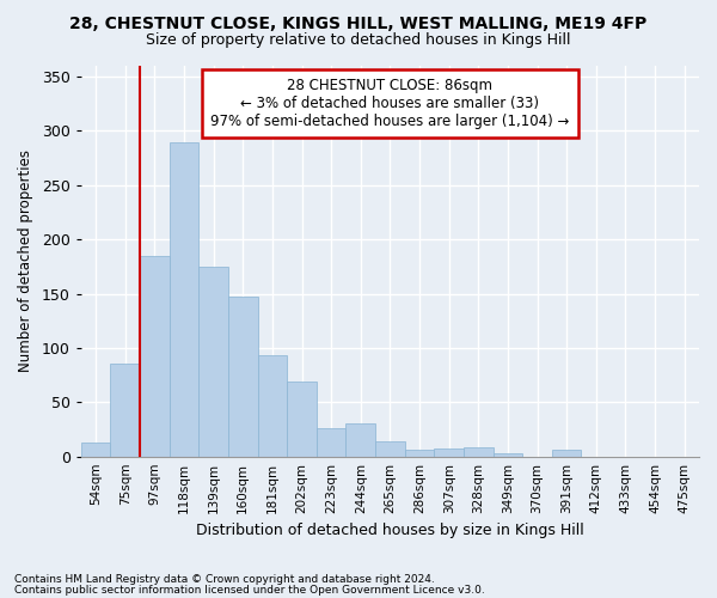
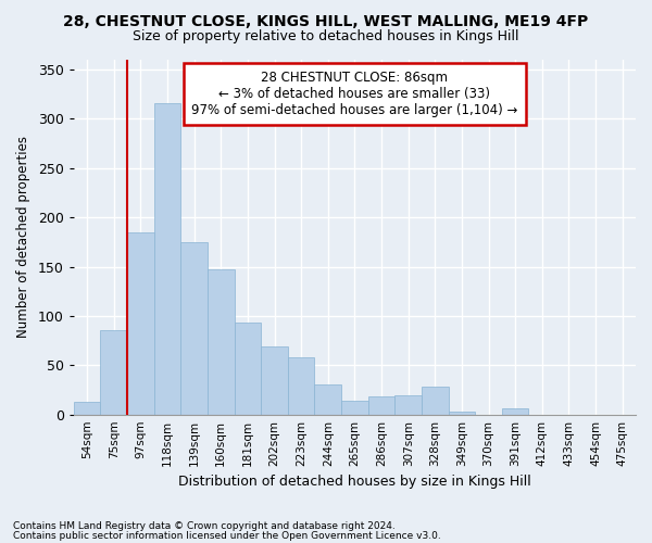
118sqm: 290 -> 316
223sqm: 26 -> 58
286sqm: 6 -> 18
307sqm: 7 -> 20
328sqm: 9 -> 28
